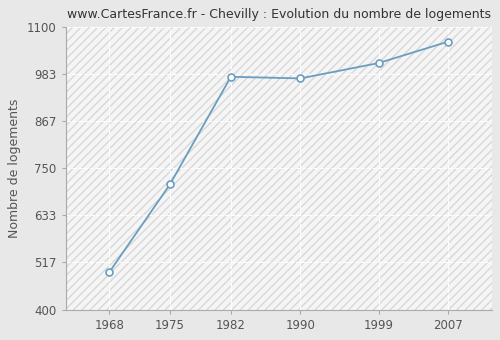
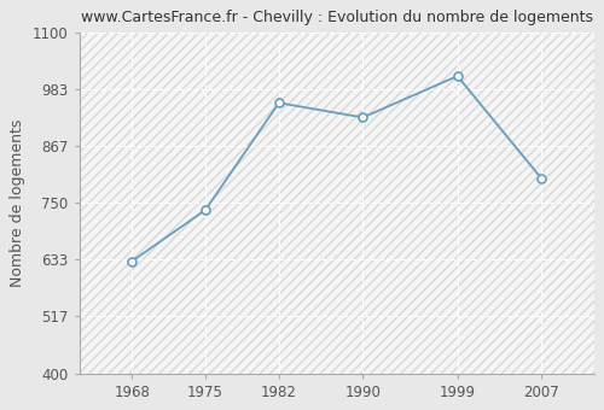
1968: 492 -> 630
1975: 710 -> 735
1982: 976 -> 955
1990: 972 -> 925
2007: 1063 -> 800
